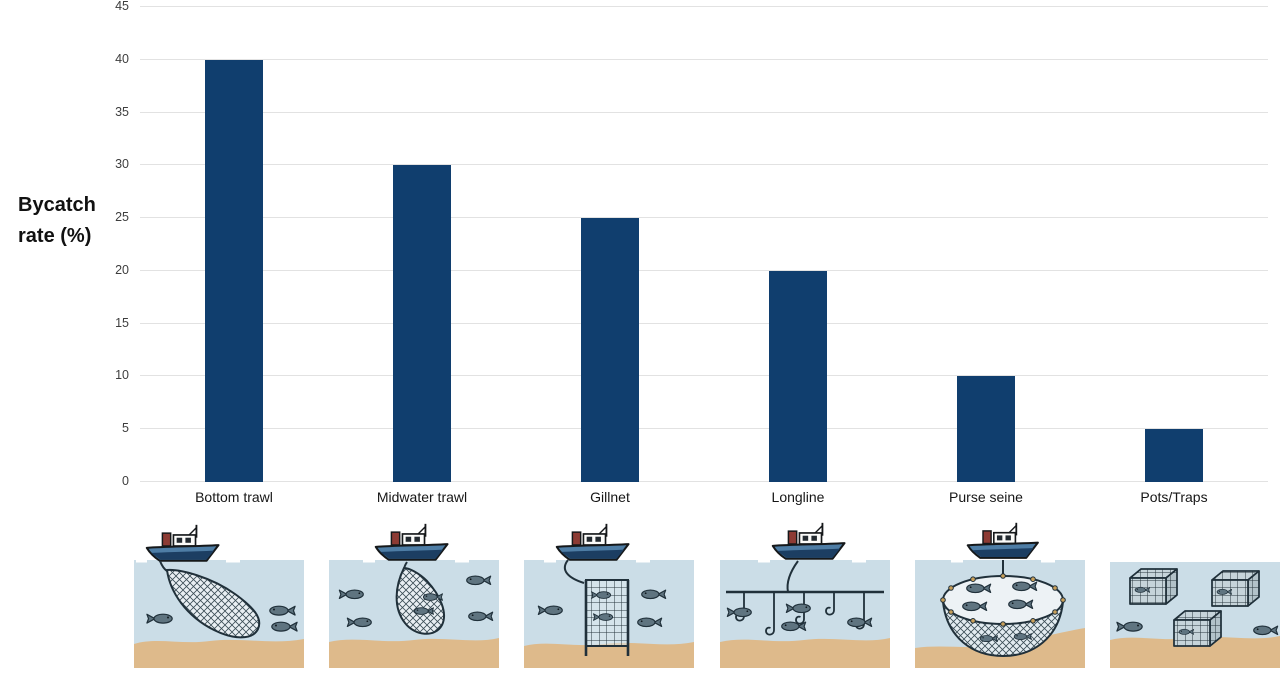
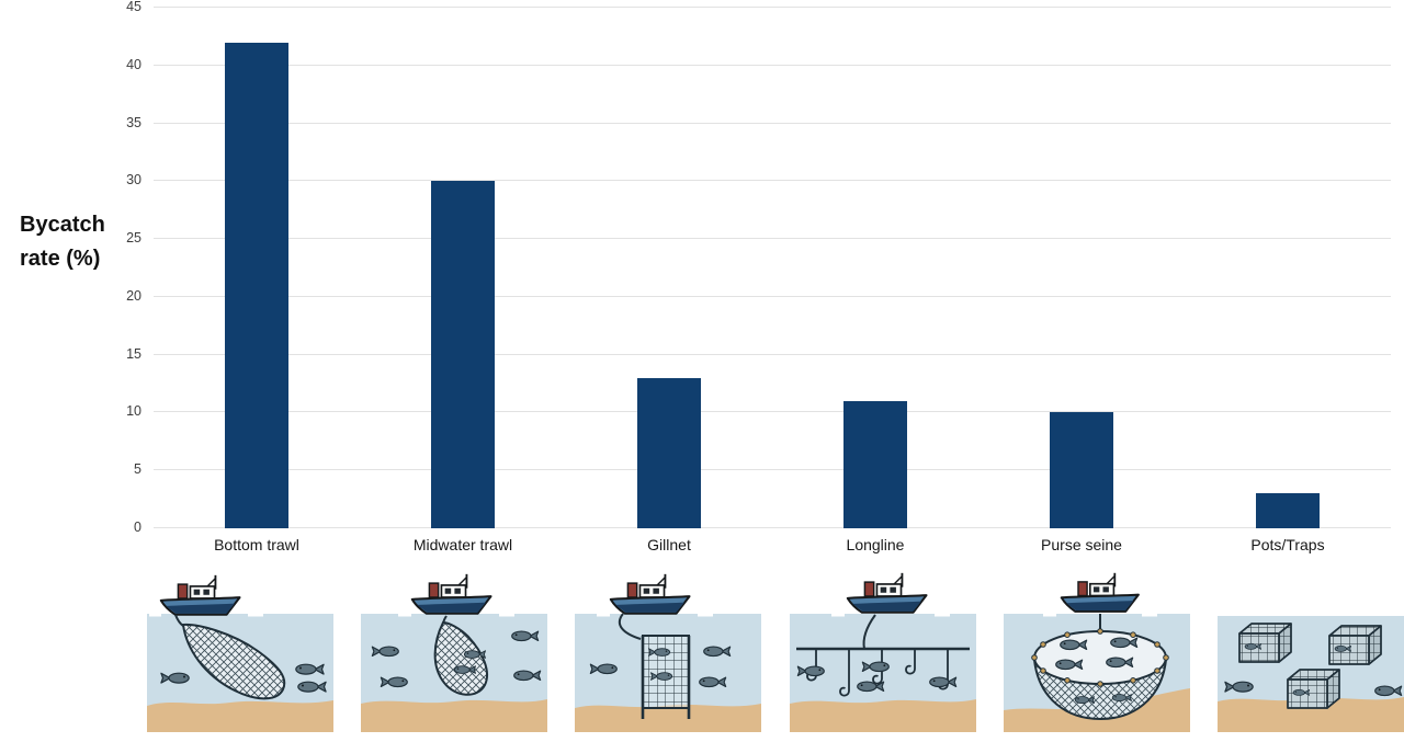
Bottom trawl: 40 -> 42
Gillnet: 25 -> 13
Longline: 20 -> 11
Pots/Traps: 5 -> 3
